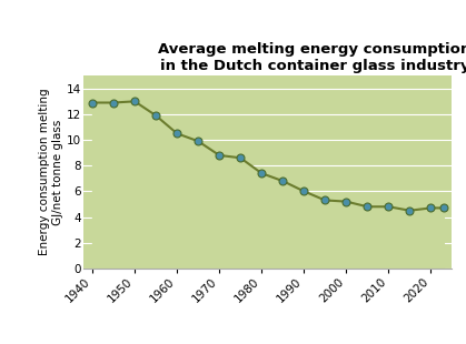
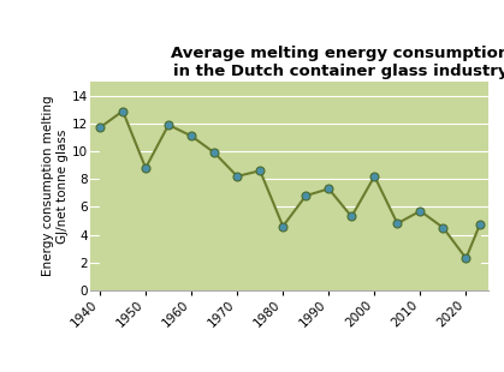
1940: 12.9 -> 11.7
1950: 13.0 -> 8.8
1960: 10.5 -> 11.1
1970: 8.8 -> 8.2
1980: 7.4 -> 4.6
1990: 6.0 -> 7.3
2000: 5.2 -> 8.2
2010: 4.8 -> 5.7
2020: 4.7 -> 2.3
